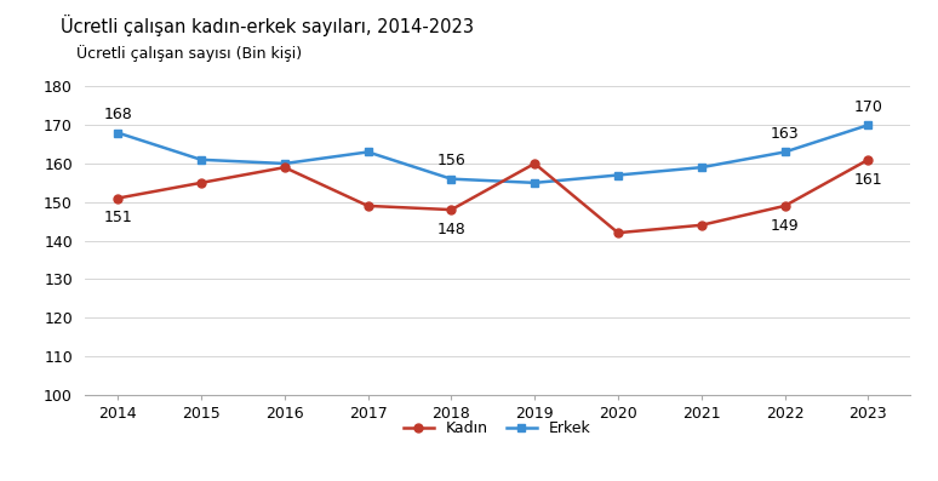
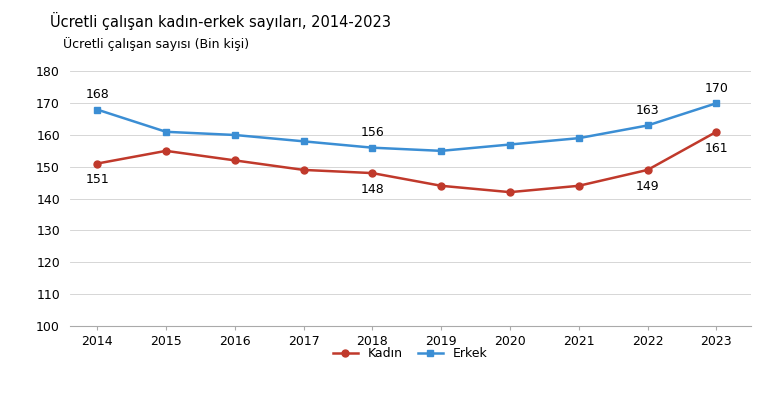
Kadın/2016: 159 -> 152
Erkek/2017: 163 -> 158
Kadın/2019: 160 -> 144
